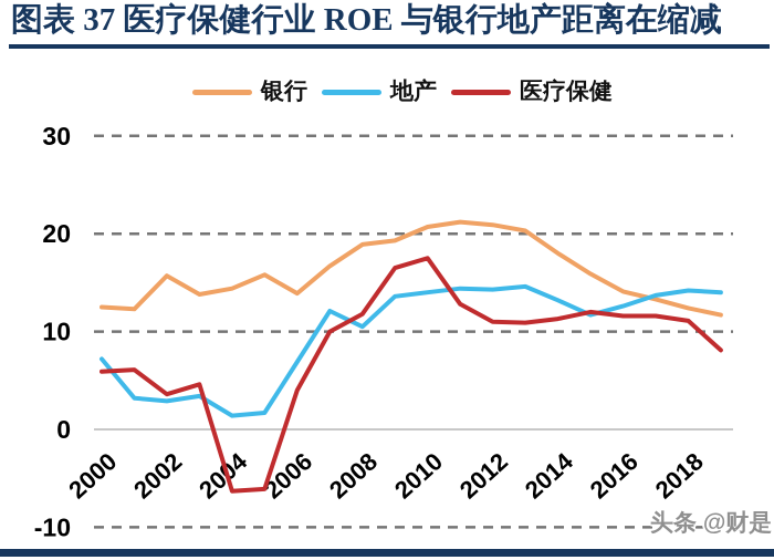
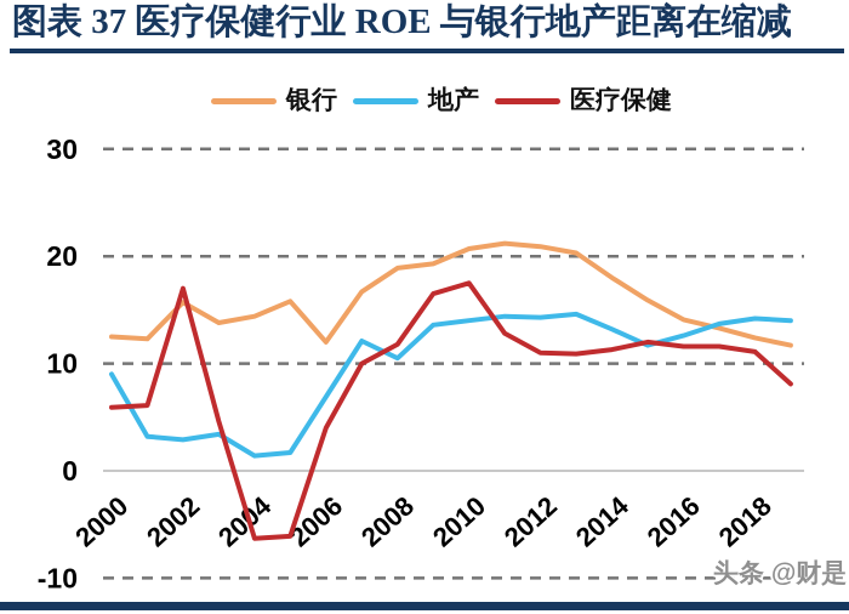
地产/2000: 7 -> 9
医疗保健/2002: 4 -> 17
银行/2006: 14 -> 12
